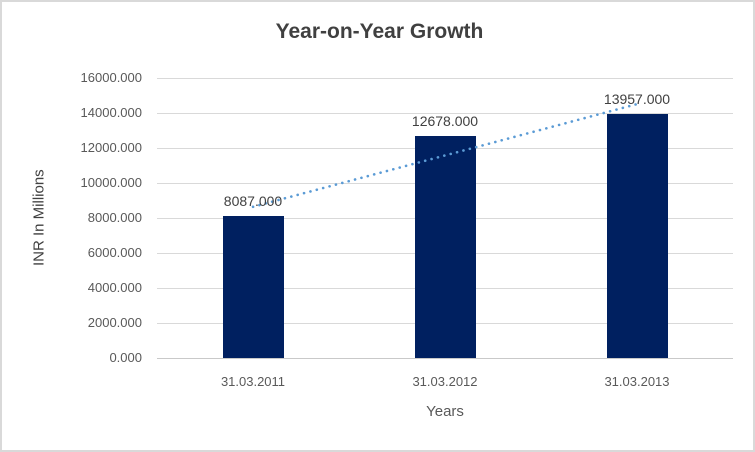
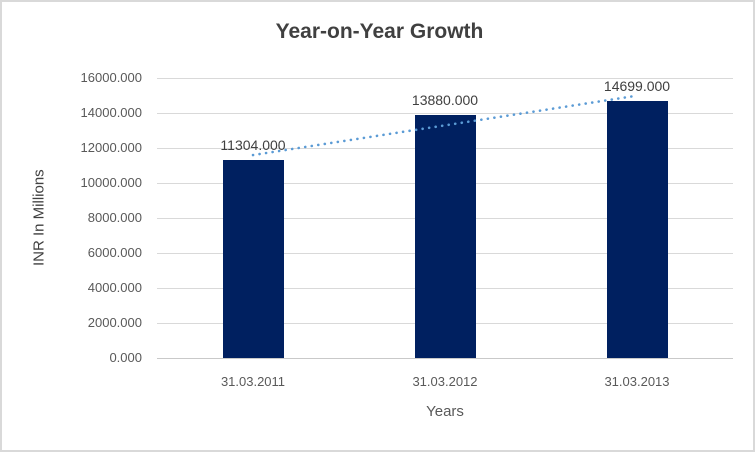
31.03.2011: 8087.000 -> 11304.000
31.03.2012: 12678.000 -> 13880.000
31.03.2013: 13957.000 -> 14699.000
